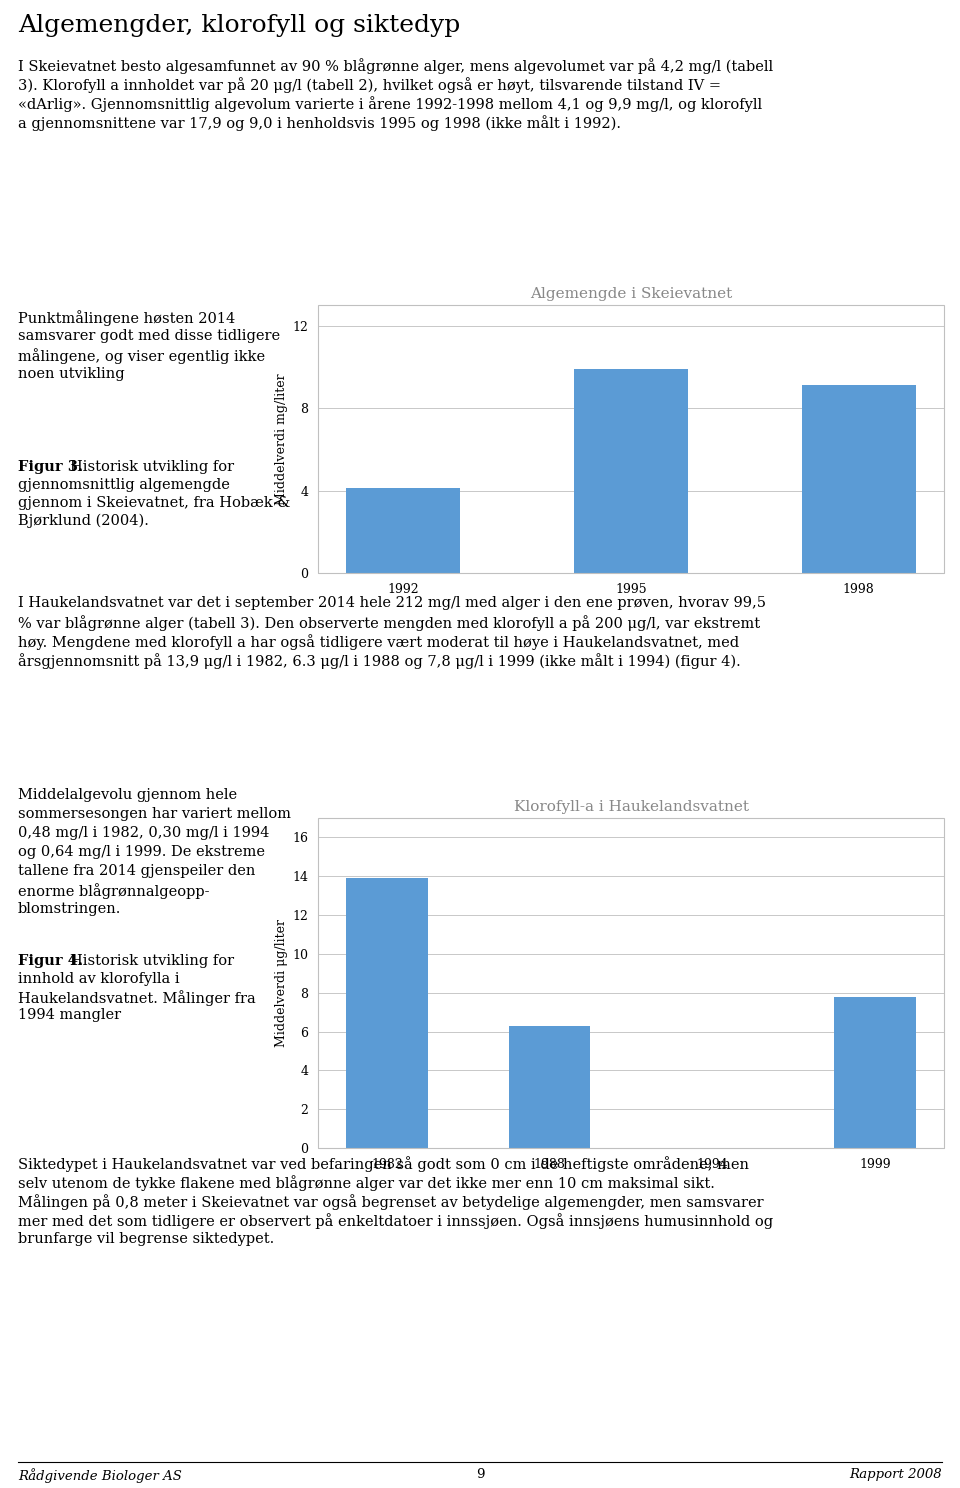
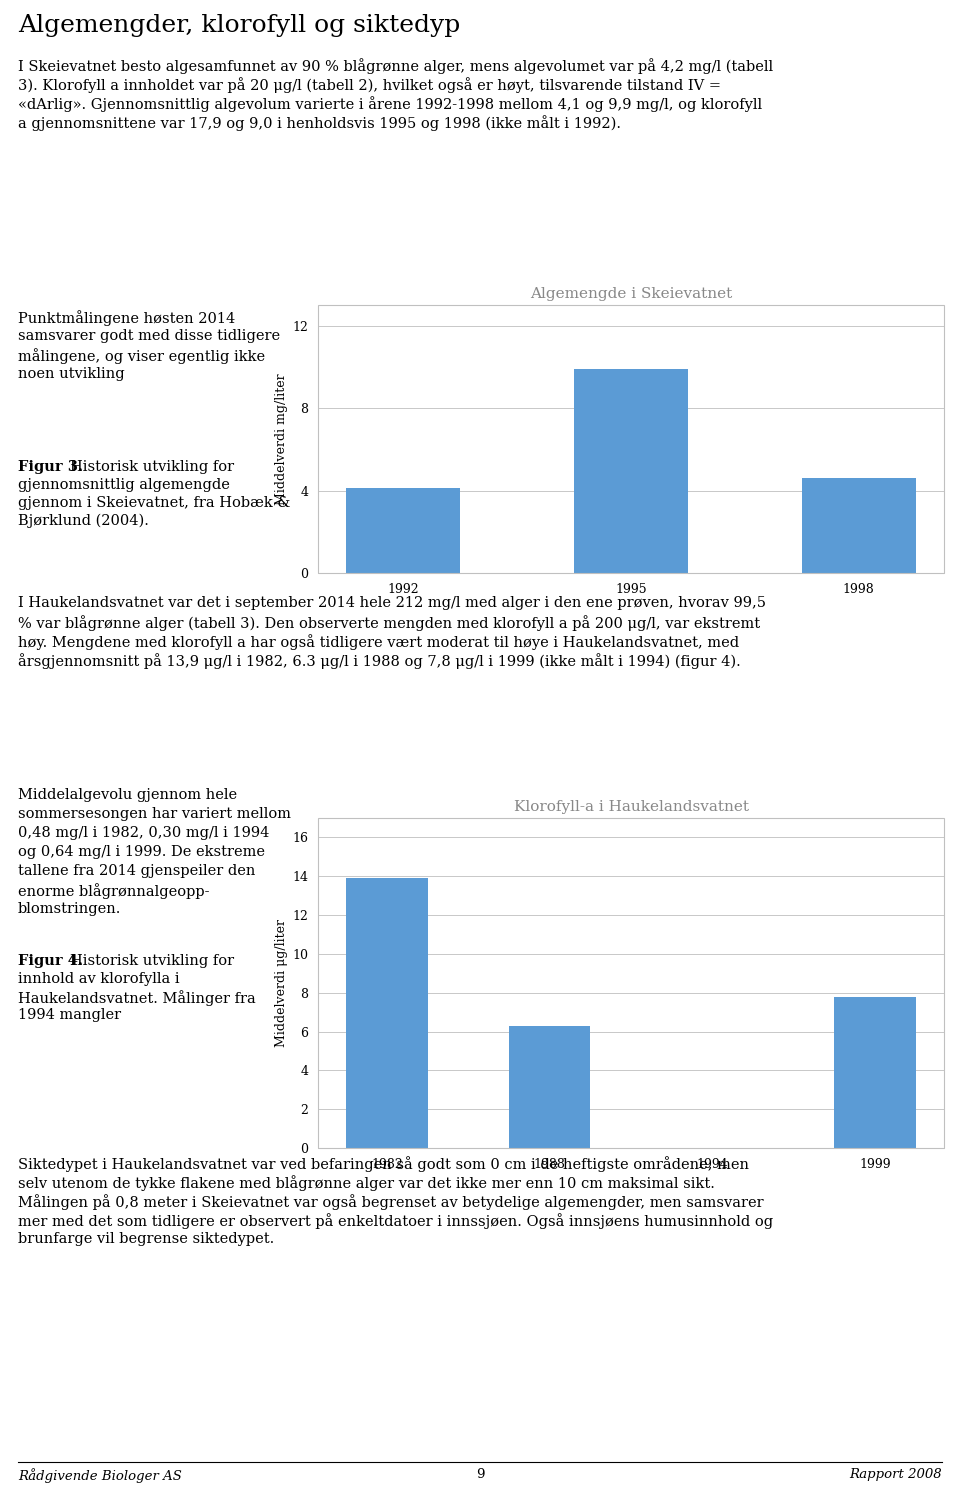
Algemengde i Skeievatnet/1998: 9.1 -> 4.6
